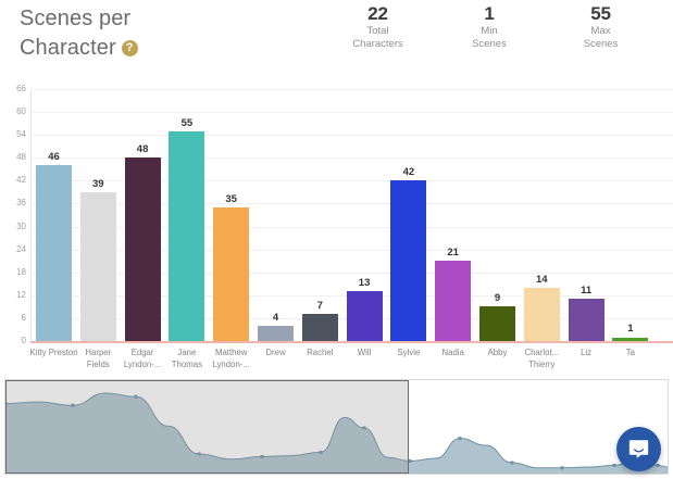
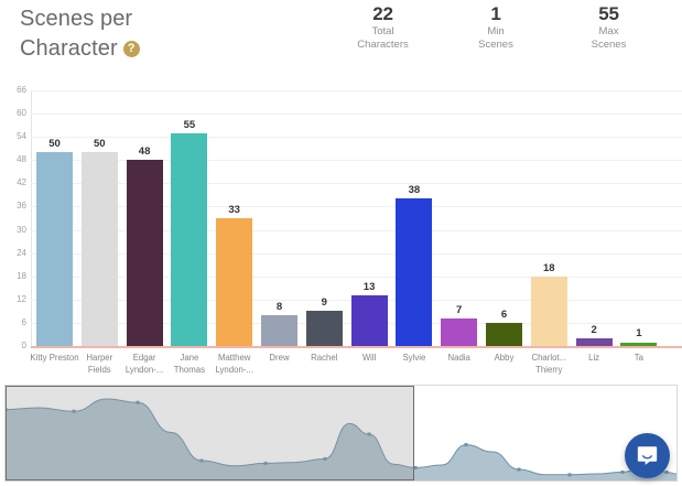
Kitty Preston: 46 -> 50
Harper Fields: 39 -> 50
Matthew Lyndon-...: 35 -> 33
Drew: 4 -> 8
Rachel: 7 -> 9
Sylvie: 42 -> 38
Nadia: 21 -> 7
Abby: 9 -> 6
Charlot... Thierry: 14 -> 18
Liz: 11 -> 2
